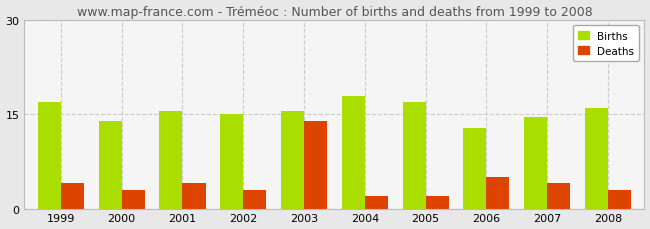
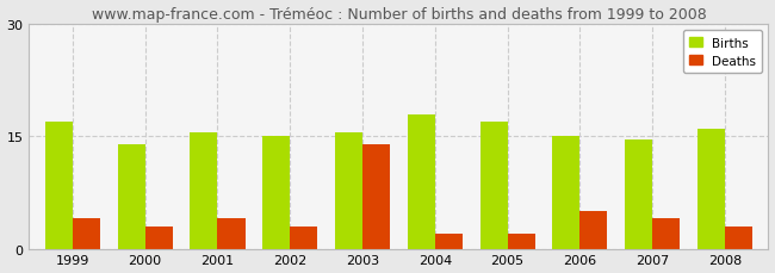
Births/2006: 12.8 -> 15.0
